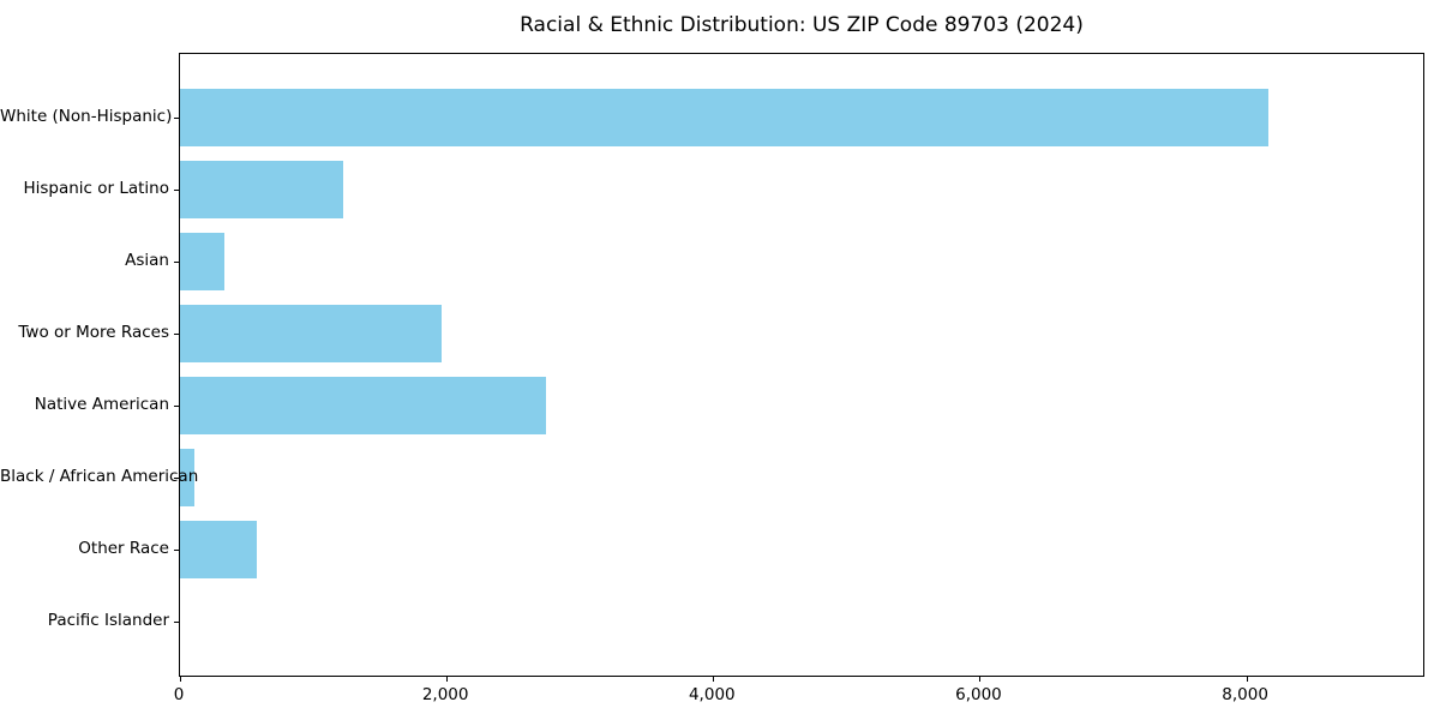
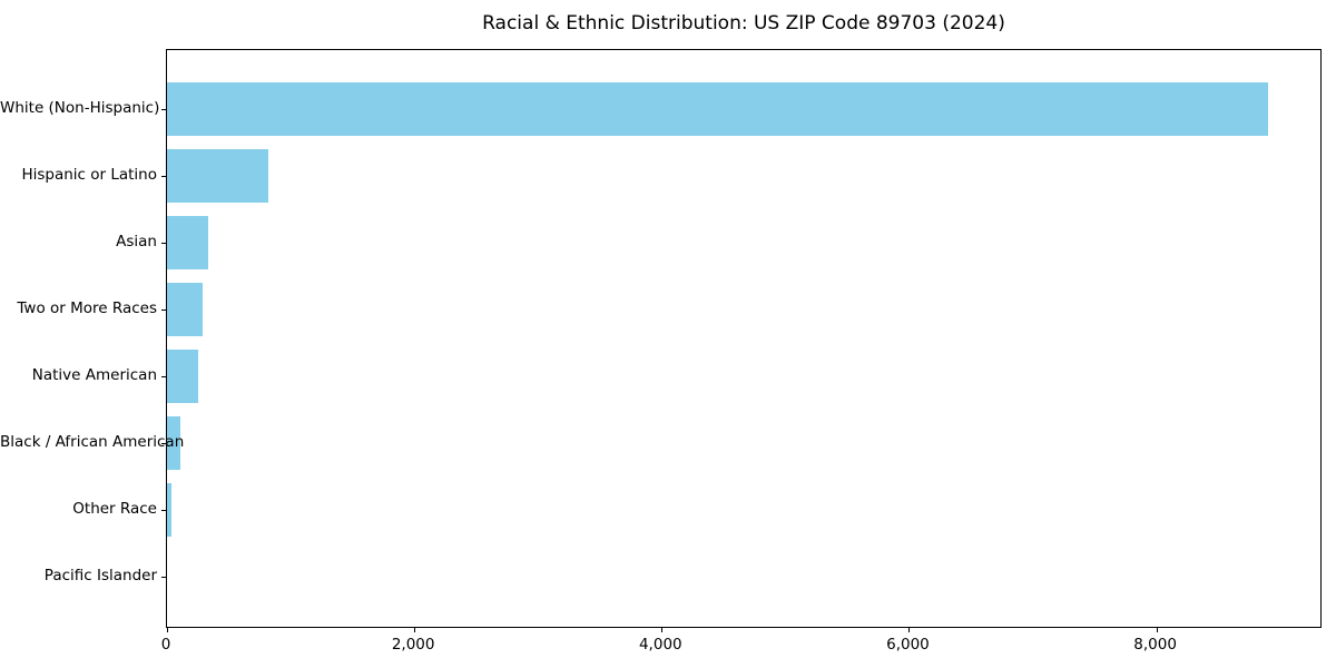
White (Non-Hispanic): 8170 -> 8900
Hispanic or Latino: 1220 -> 820
Two or More Races: 1960 -> 280
Native American: 2750 -> 250
Other Race: 580 -> 40
